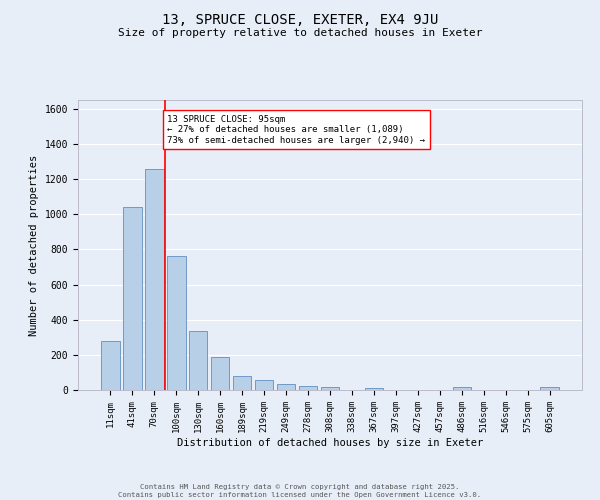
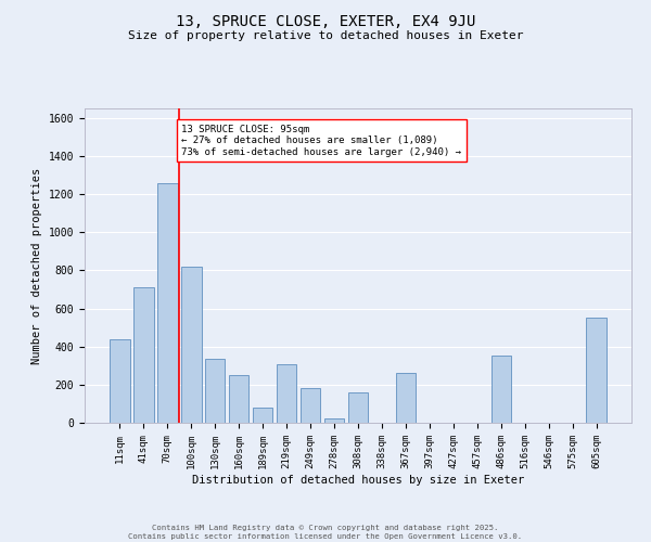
11sqm: 280 -> 440
41sqm: 1040 -> 710
100sqm: 760 -> 820
160sqm: 190 -> 250
219sqm: 60 -> 310
249sqm: 40 -> 180
308sqm: 20 -> 160
367sqm: 10 -> 260
486sqm: 20 -> 350
605sqm: 20 -> 550
